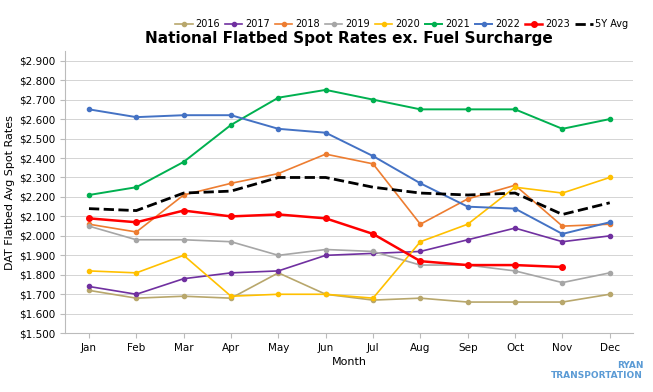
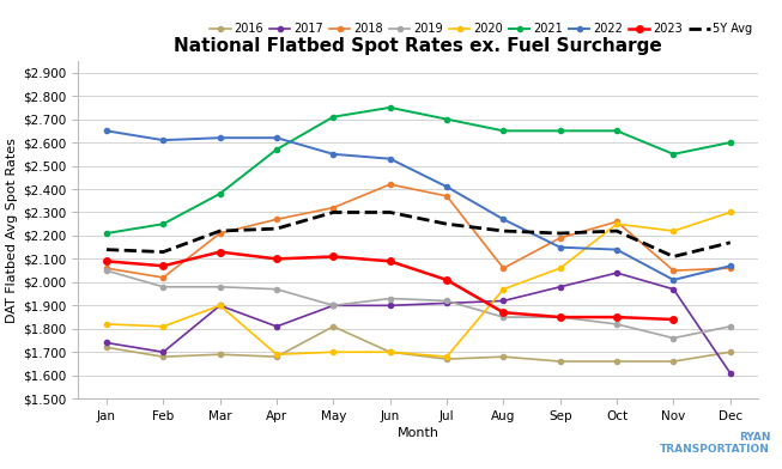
2017/Mar: $1.78 -> $1.90
2017/May: $1.82 -> $1.90
2017/Dec: $2.00 -> $1.61
